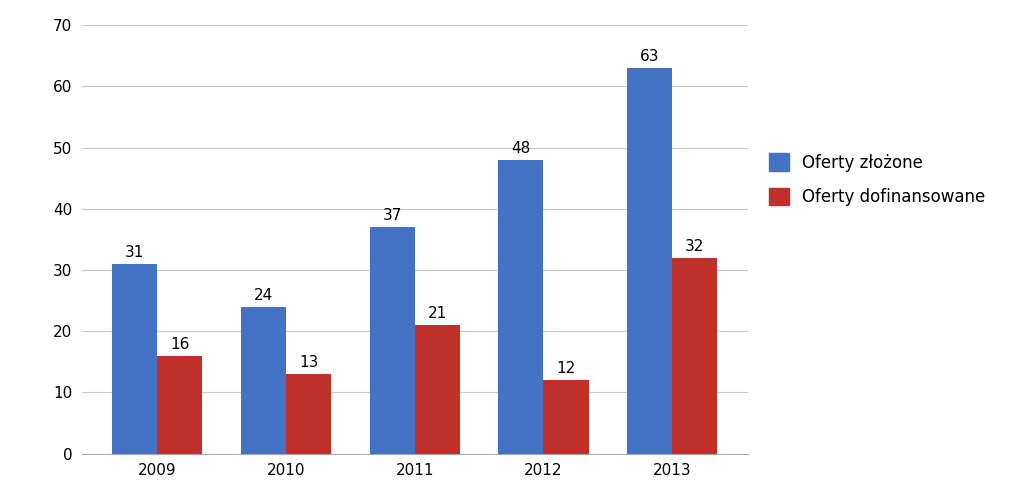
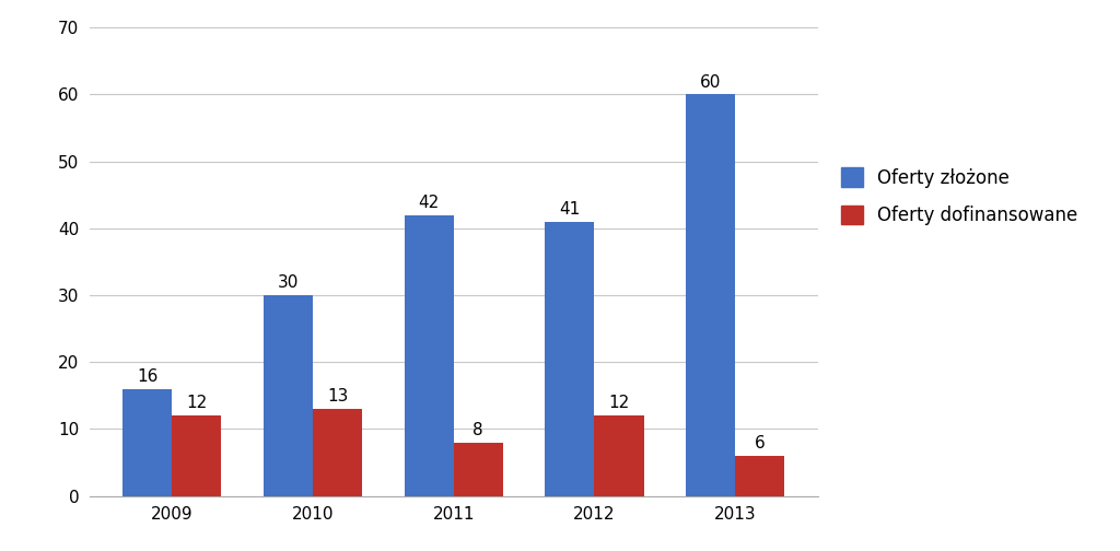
Oferty złożone/2009: 31 -> 16
Oferty dofinansowane/2009: 16 -> 12
Oferty złożone/2010: 24 -> 30
Oferty złożone/2011: 37 -> 42
Oferty dofinansowane/2011: 21 -> 8
Oferty złożone/2012: 48 -> 41
Oferty złożone/2013: 63 -> 60
Oferty dofinansowane/2013: 32 -> 6
